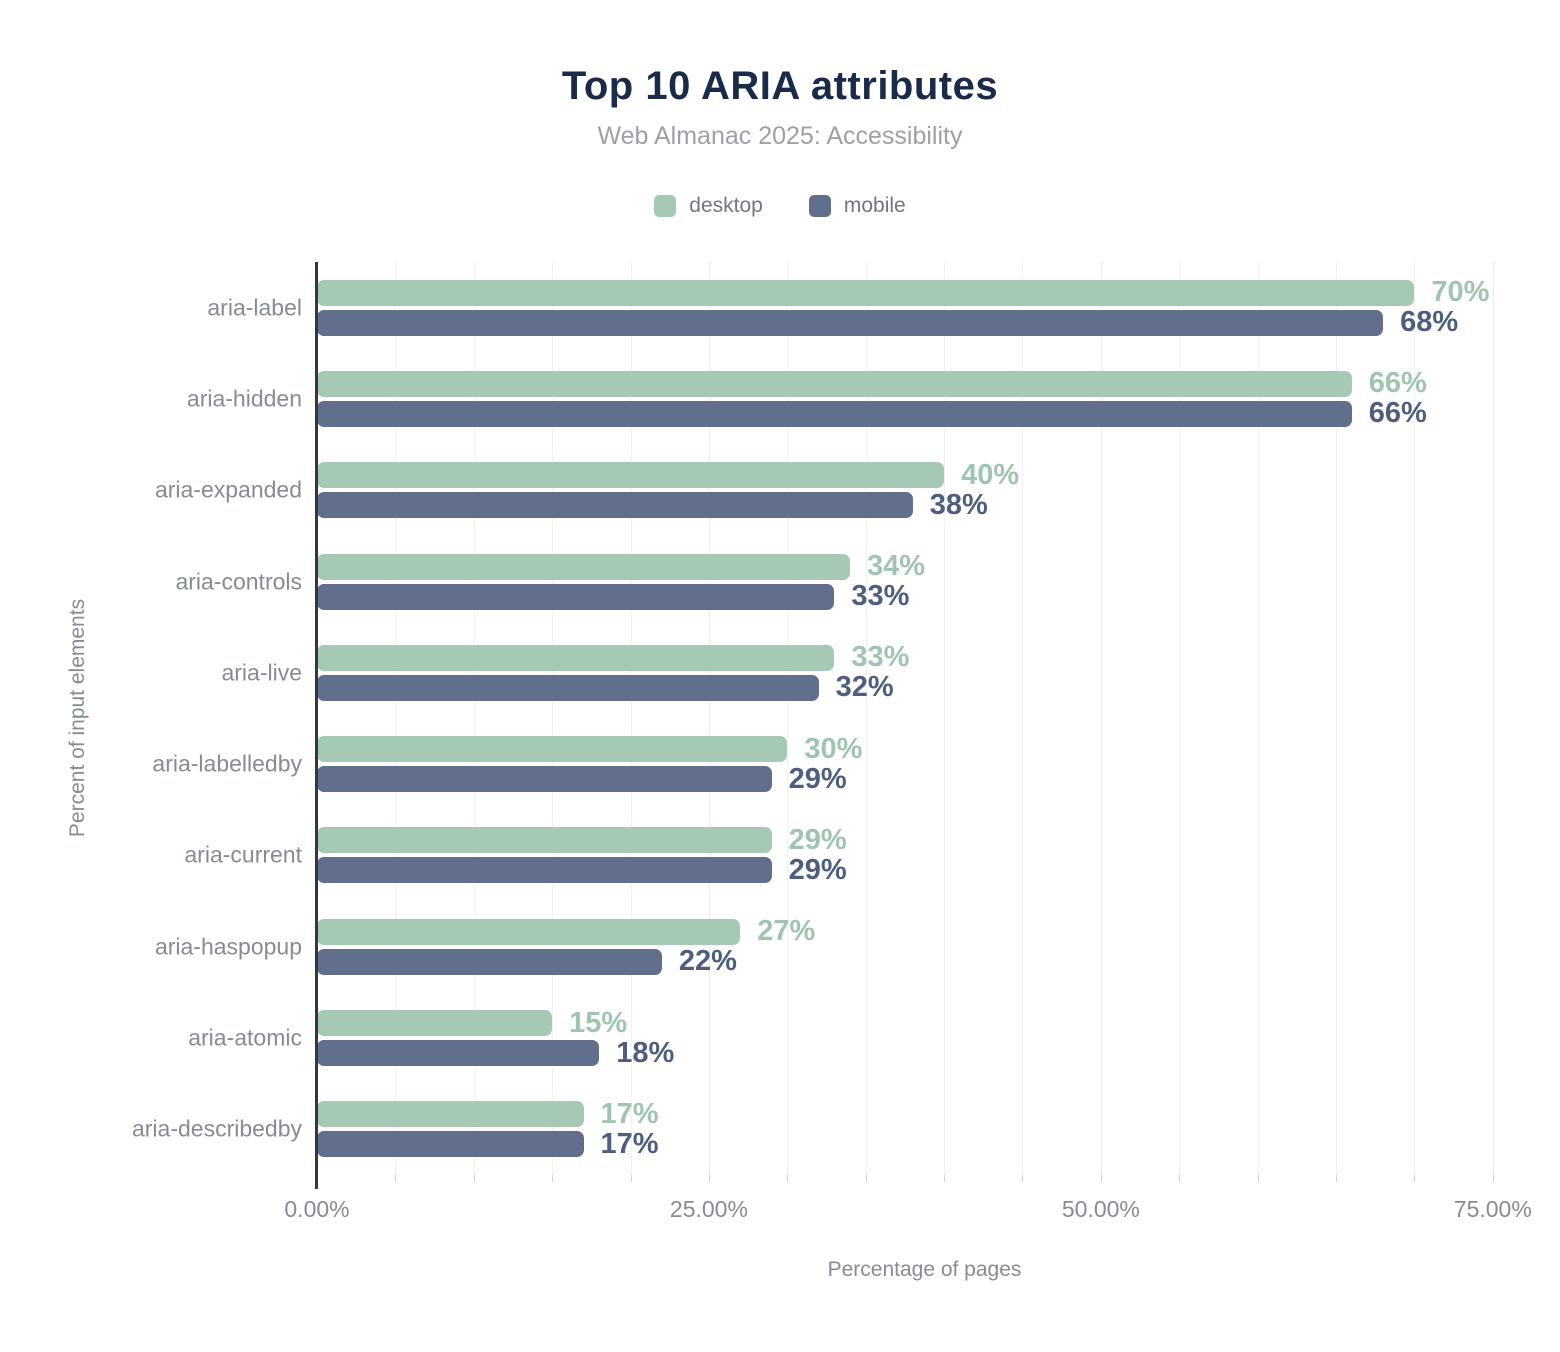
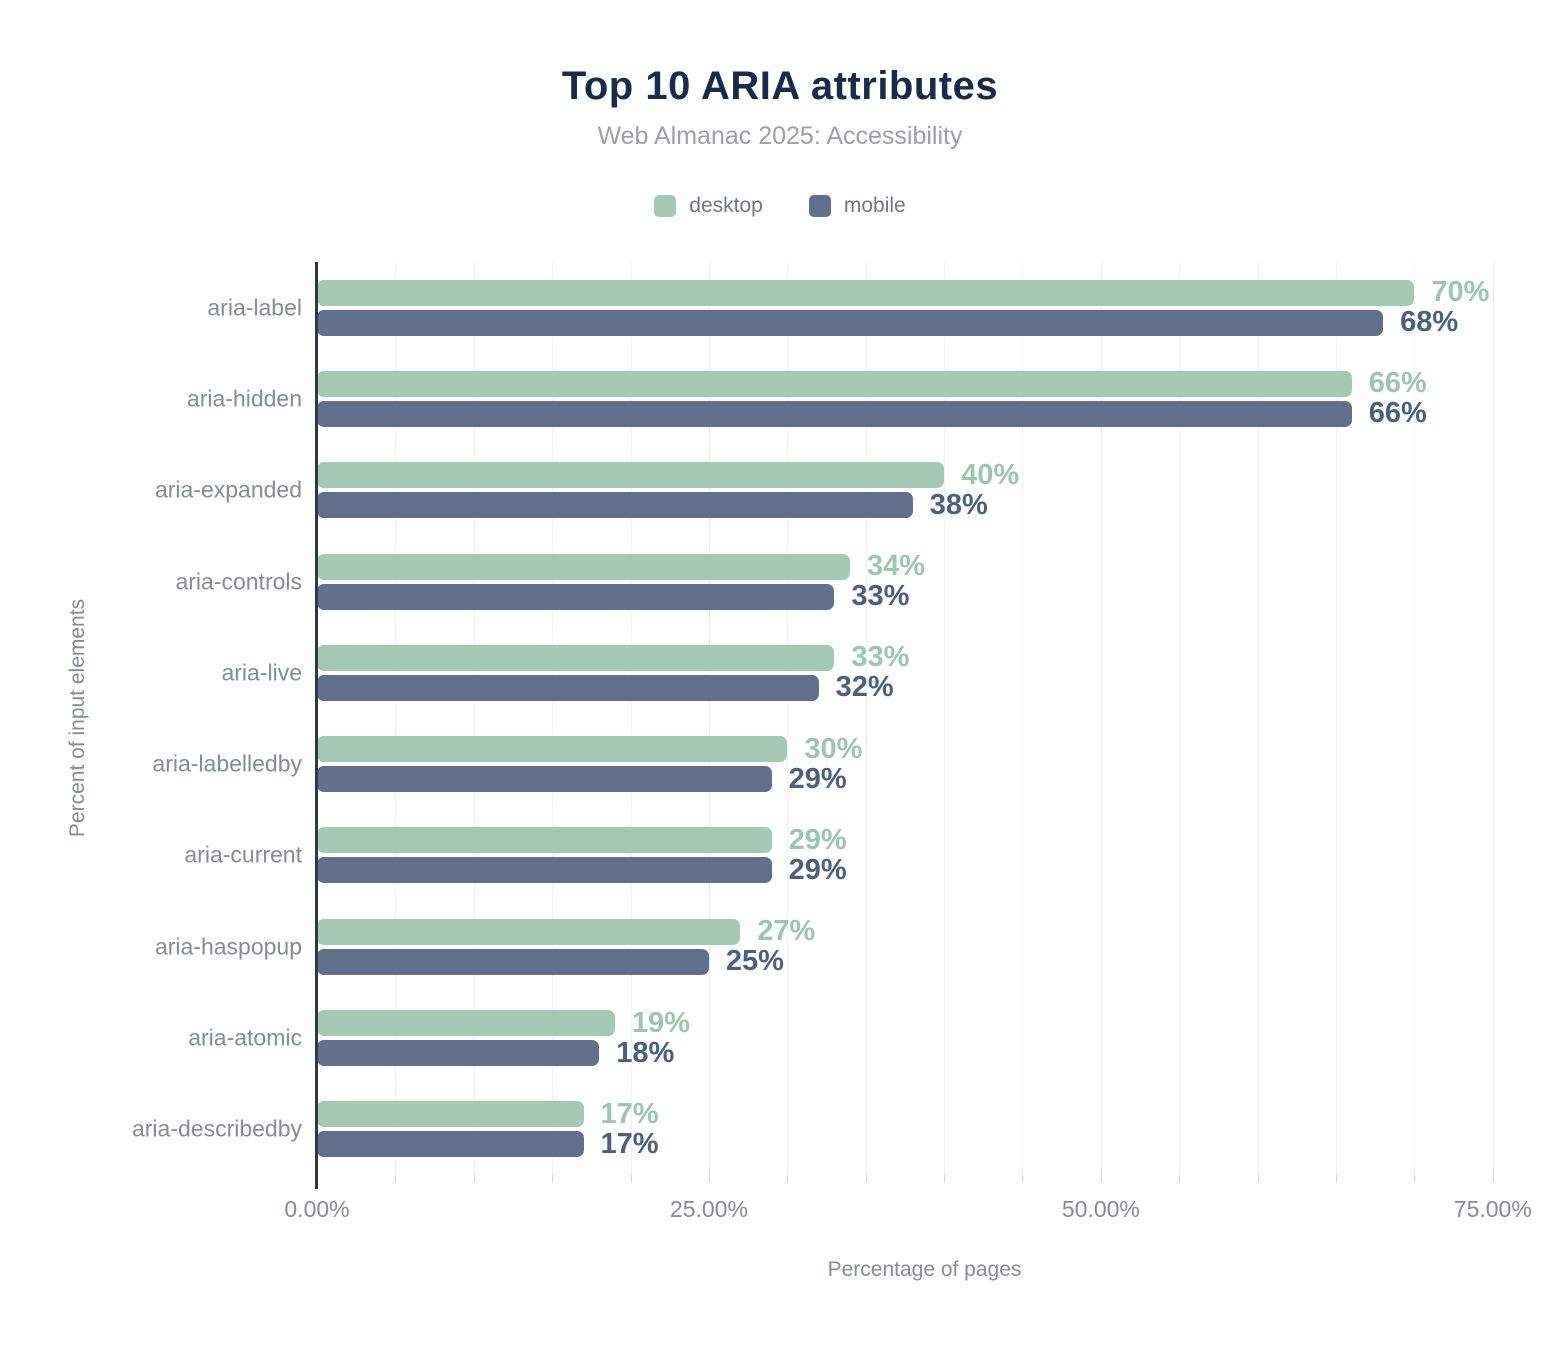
mobile/aria-haspopup: 22% -> 25%
desktop/aria-atomic: 15% -> 19%
